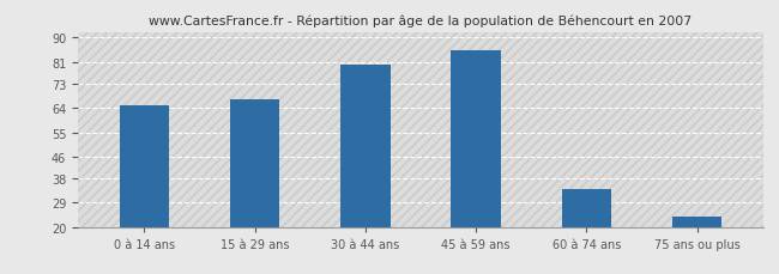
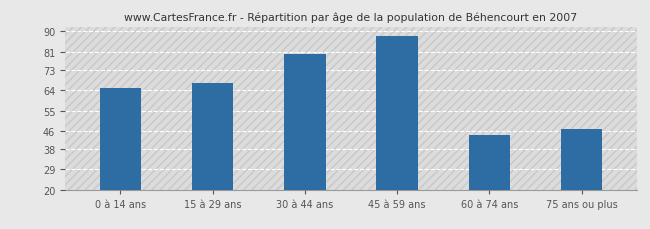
45 à 59 ans: 85 -> 88
60 à 74 ans: 34 -> 44
75 ans ou plus: 24 -> 47
